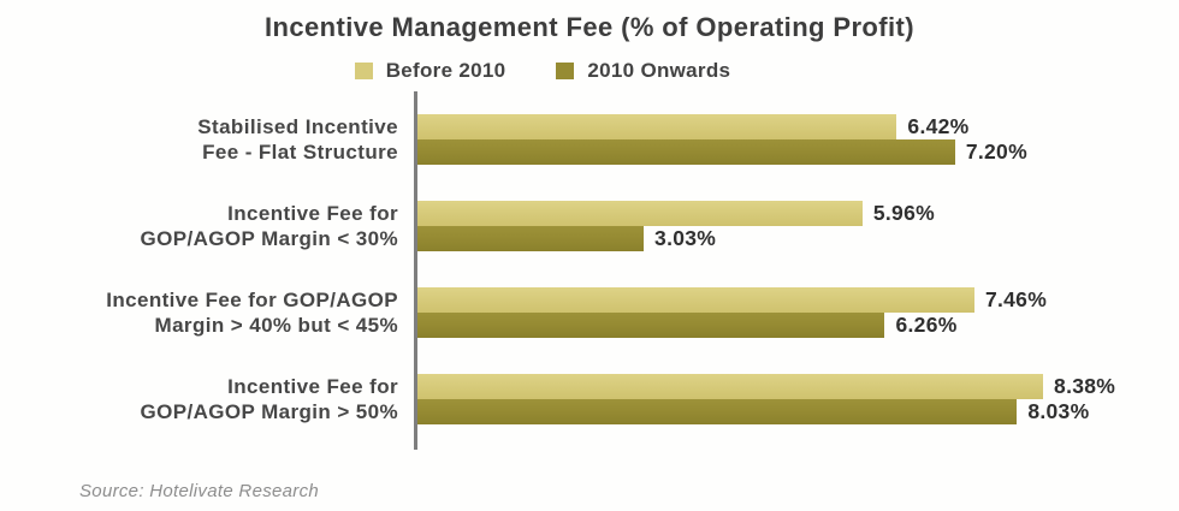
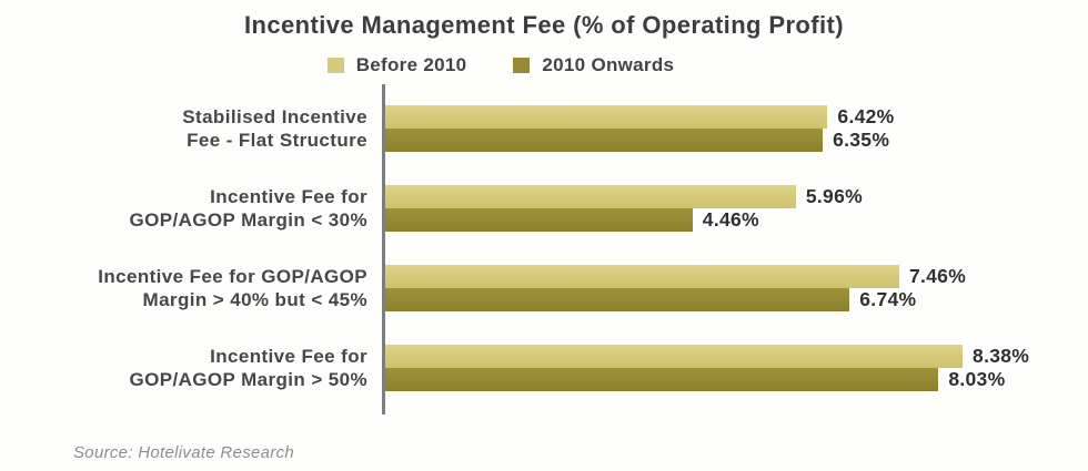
2010 Onwards/Stabilised Incentive Fee - Flat Structure: 7.20% -> 6.35%
2010 Onwards/Incentive Fee for GOP/AGOP Margin < 30%: 3.03% -> 4.46%
2010 Onwards/Incentive Fee for GOP/AGOP Margin > 40% but < 45%: 6.26% -> 6.74%
